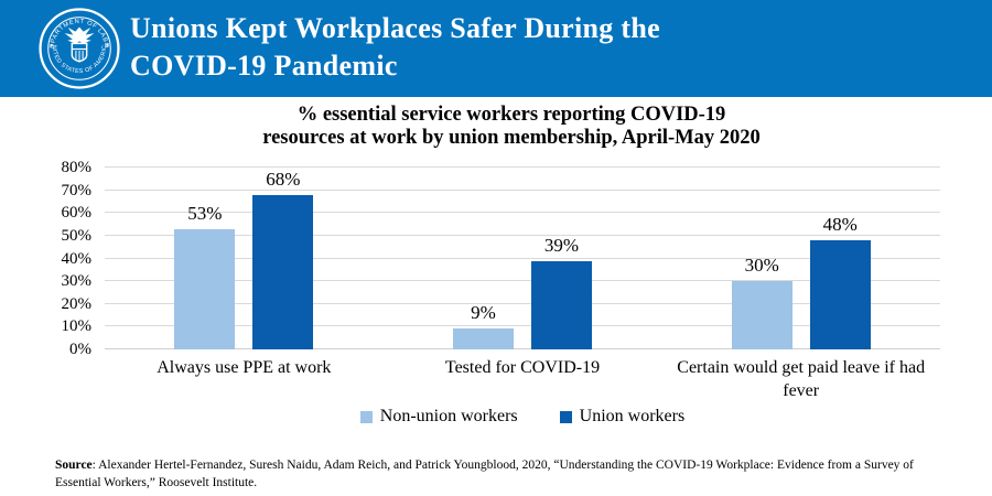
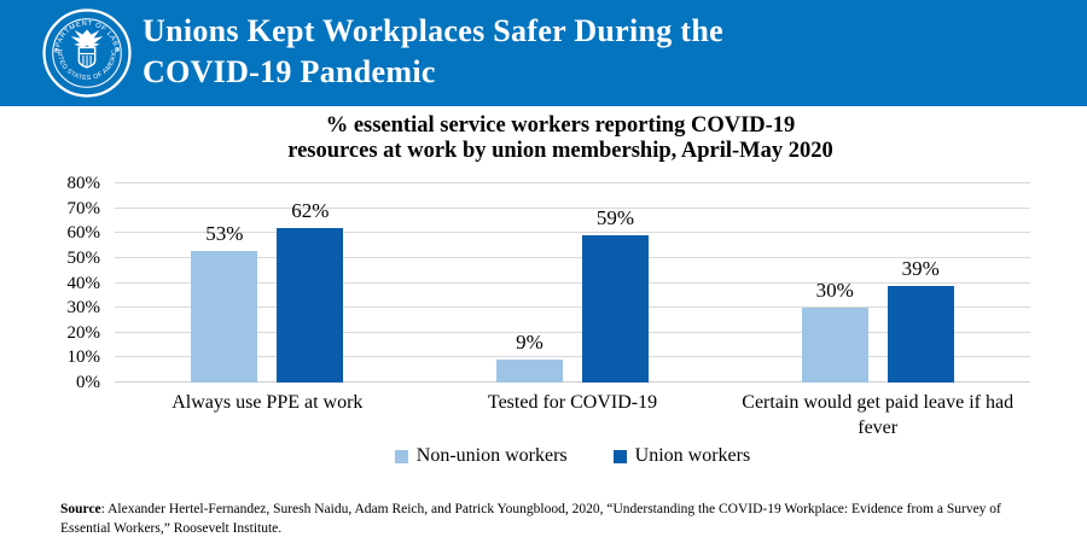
Union workers/Always use PPE at work: 68% -> 62%
Union workers/Tested for COVID-19: 39% -> 59%
Union workers/Certain would get paid leave if had fever: 48% -> 39%
